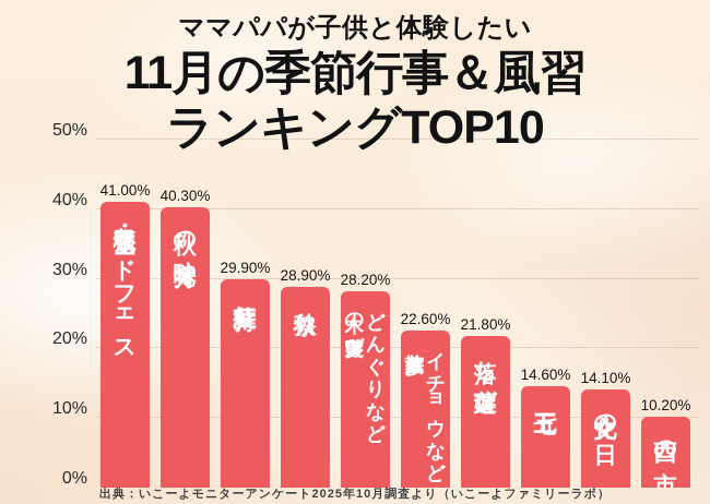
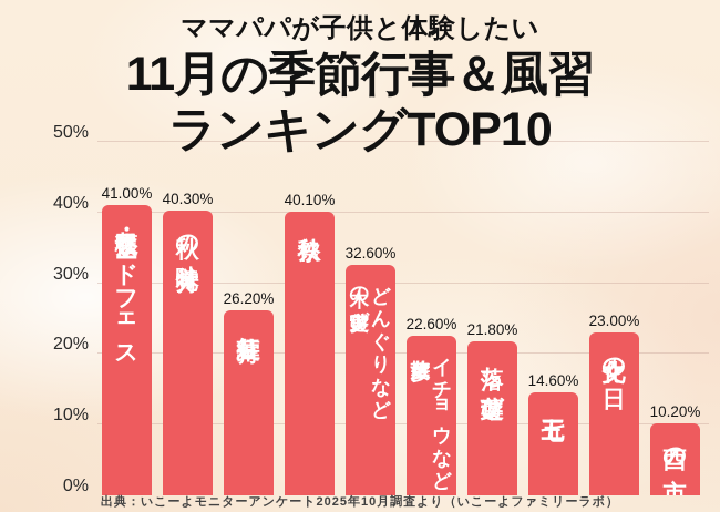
紅葉狩り: 29.90% -> 26.20%
秋祭り: 28.90% -> 40.10%
どんぐりなど 木の実遊び: 28.20% -> 32.60%
文化の日: 14.10% -> 23.00%
